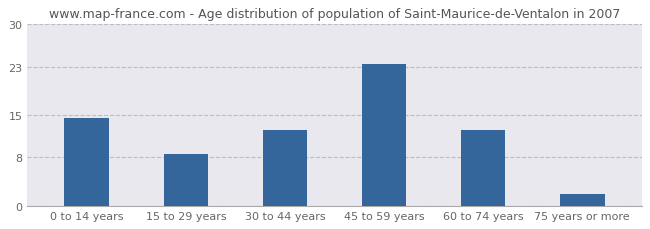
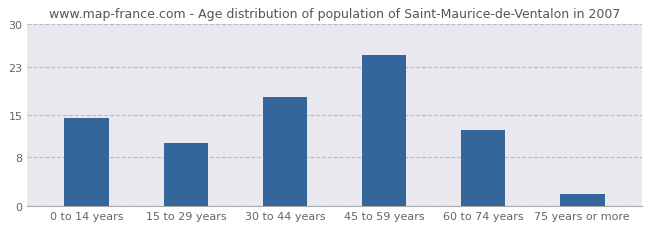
15 to 29 years: 8.5 -> 10.4
30 to 44 years: 12.5 -> 18.0
45 to 59 years: 23.5 -> 25.0
